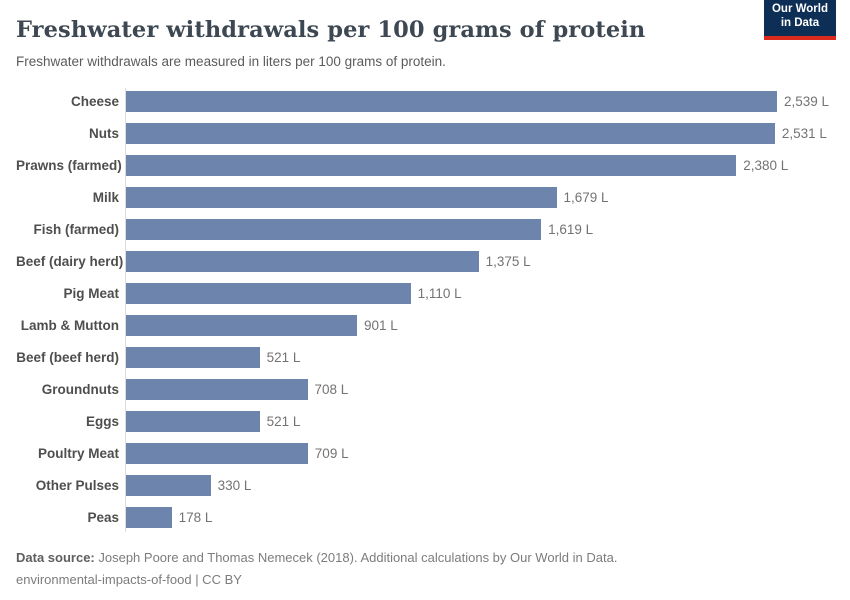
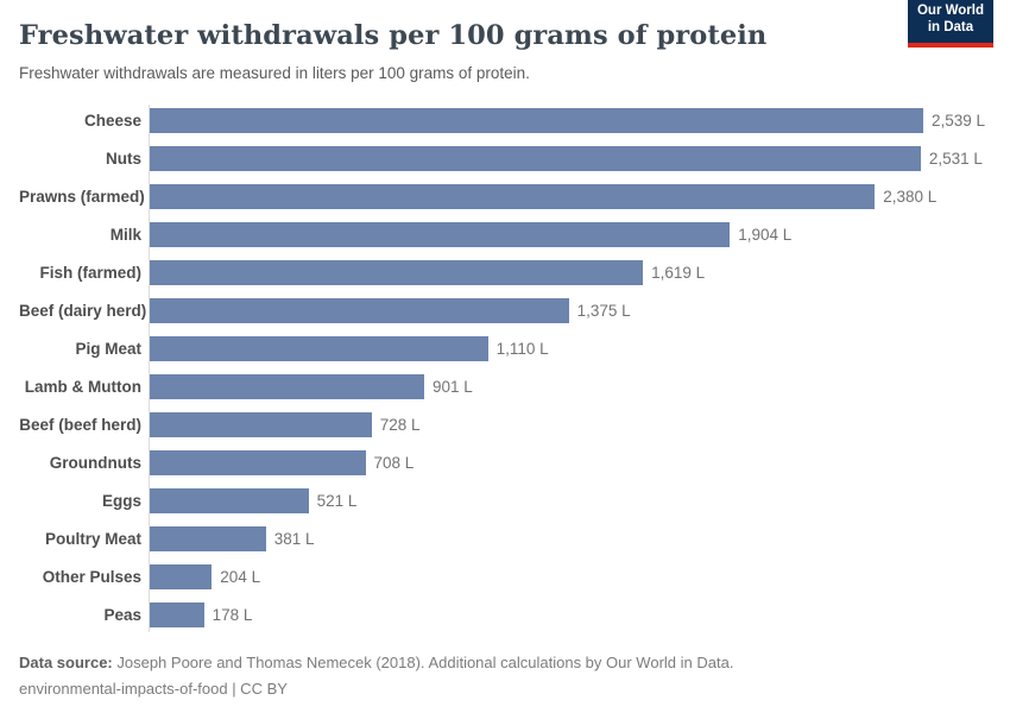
Milk: 1,679 -> 1,904
Beef (beef herd): 521 -> 728
Poultry Meat: 709 -> 381
Other Pulses: 330 -> 204
